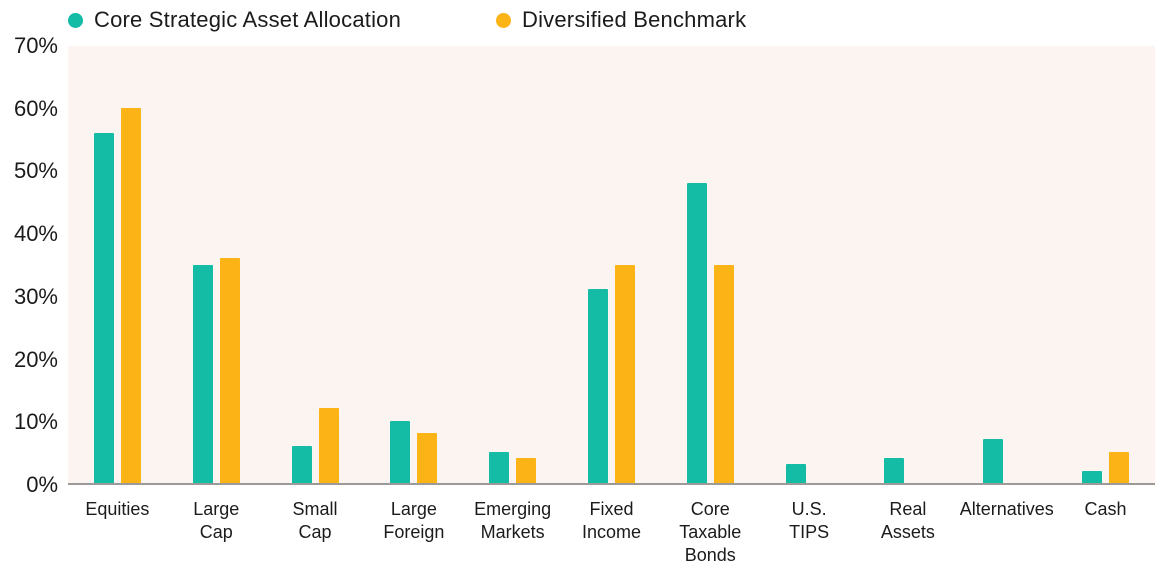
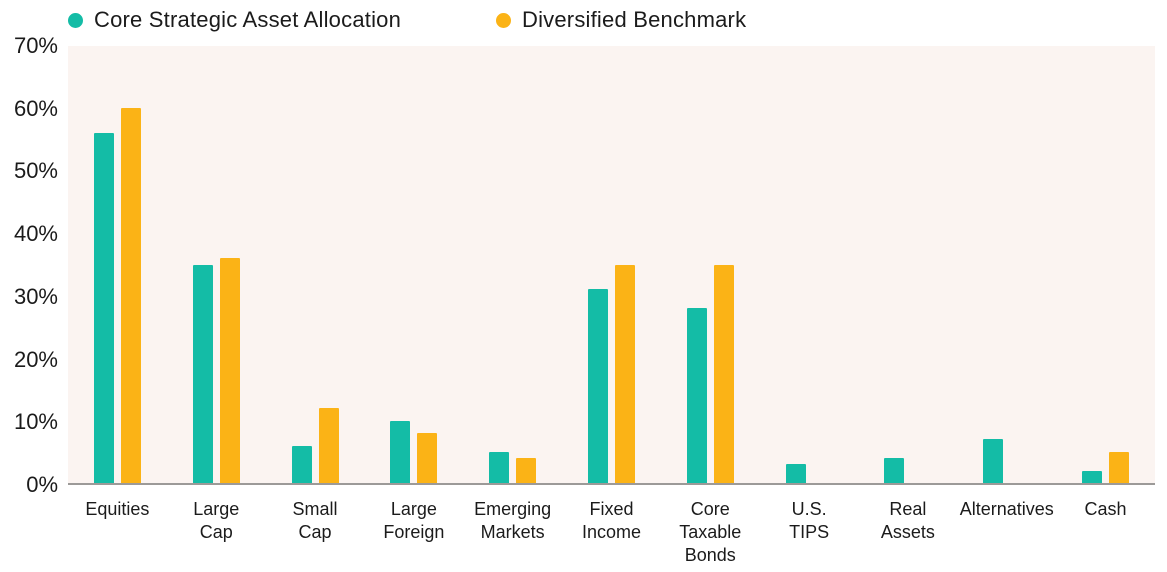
Core Strategic Asset Allocation/Core Taxable Bonds: 48% -> 28%
